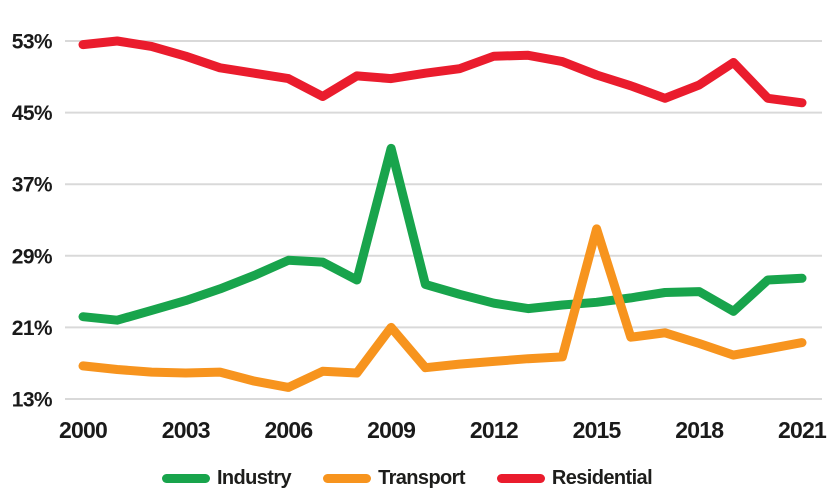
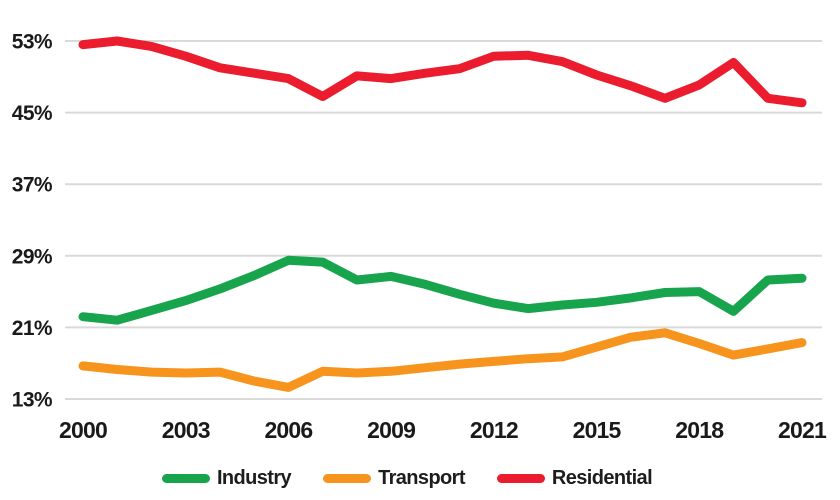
Industry/2009: 41% -> 27%
Transport/2009: 21% -> 16%
Transport/2015: 32% -> 19%
